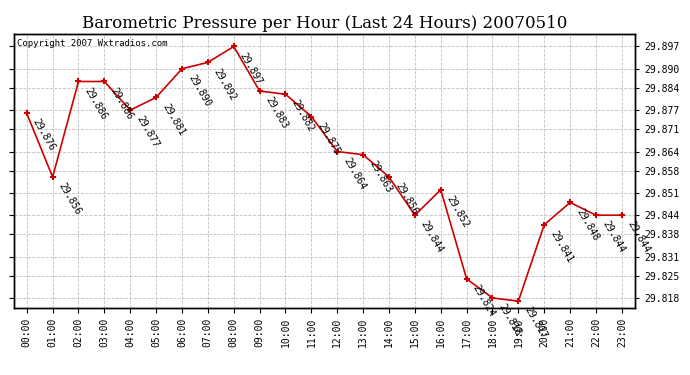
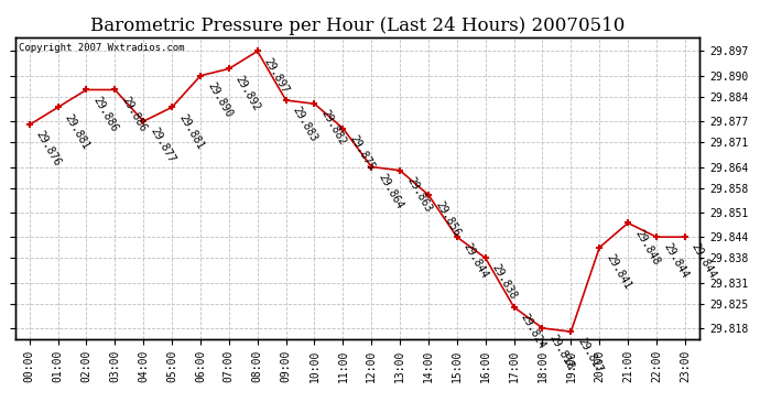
01:00: 29.856 -> 29.881
16:00: 29.852 -> 29.838
